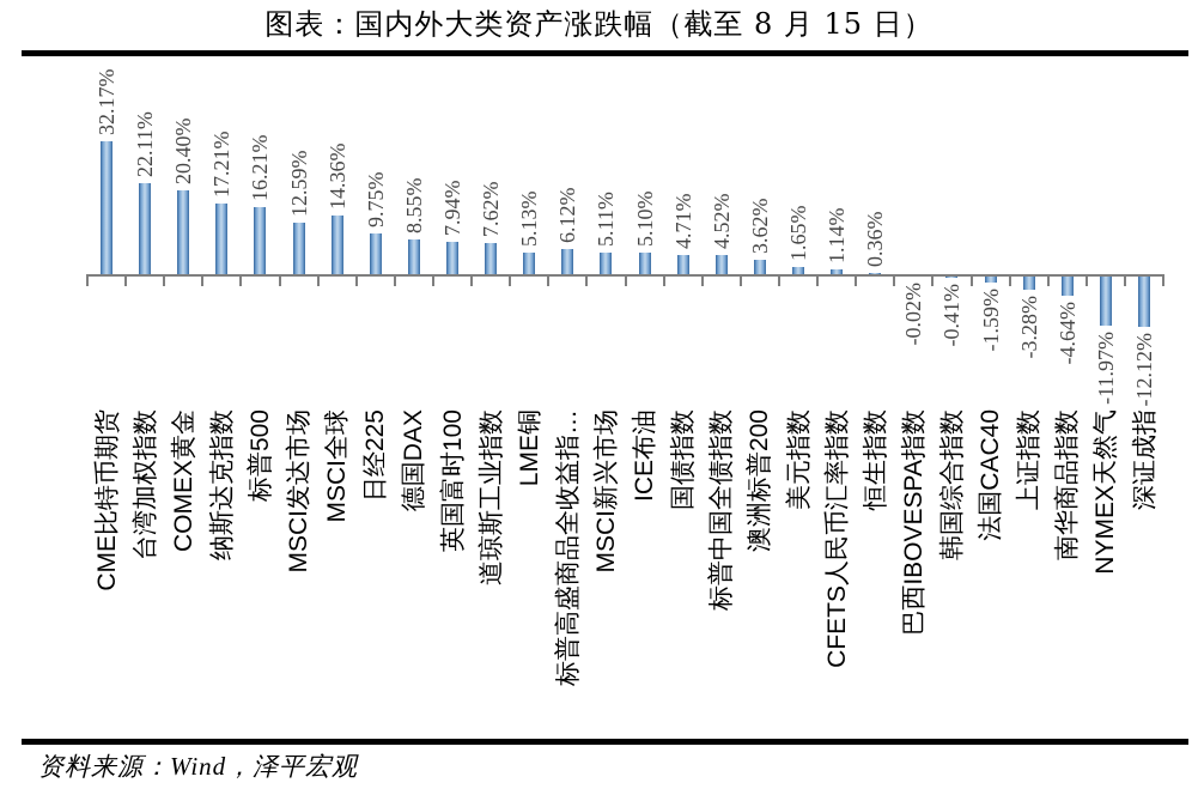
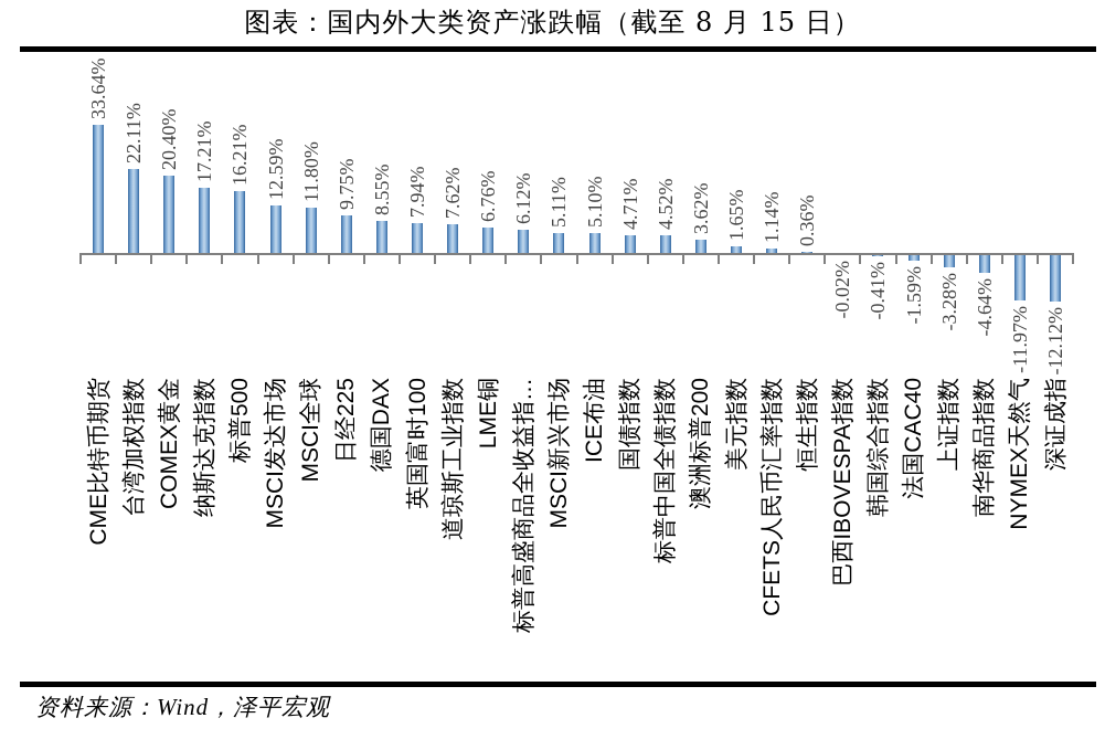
CME比特币期货: 32.17% -> 33.64%
MSCI全球: 14.36% -> 11.80%
LME铜: 5.13% -> 6.76%
